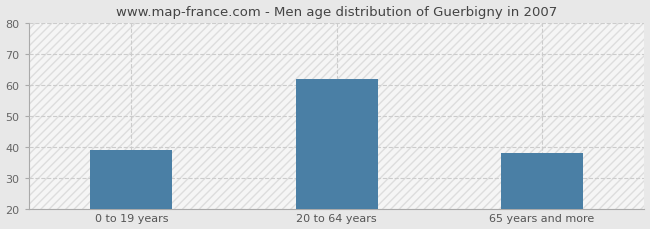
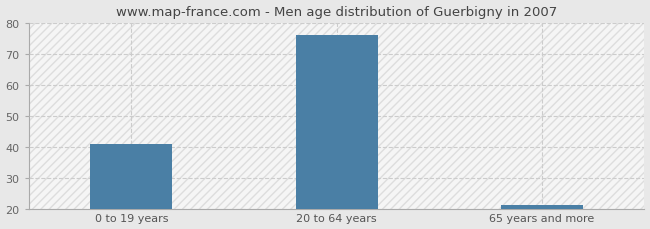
0 to 19 years: 39 -> 41
20 to 64 years: 62 -> 76
65 years and more: 38 -> 21
